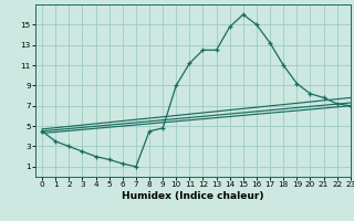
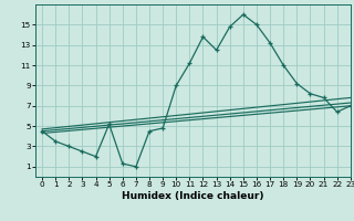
5: 1.7 -> 5.2
12: 12.5 -> 13.8
22: 7.2 -> 6.4
